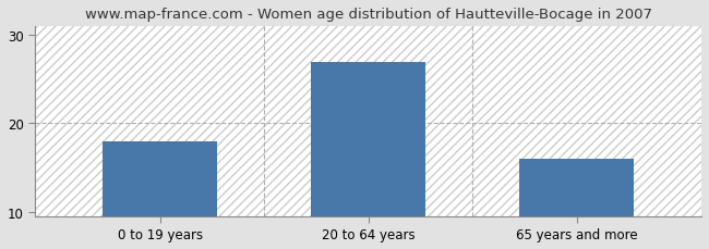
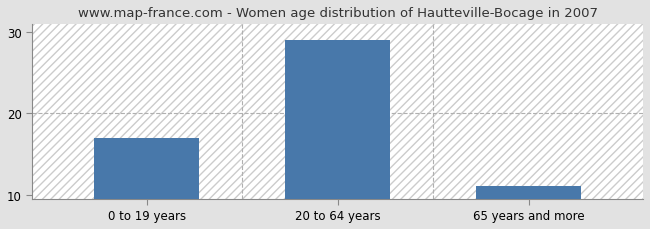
0 to 19 years: 18 -> 17
20 to 64 years: 27 -> 29
65 years and more: 16 -> 11
